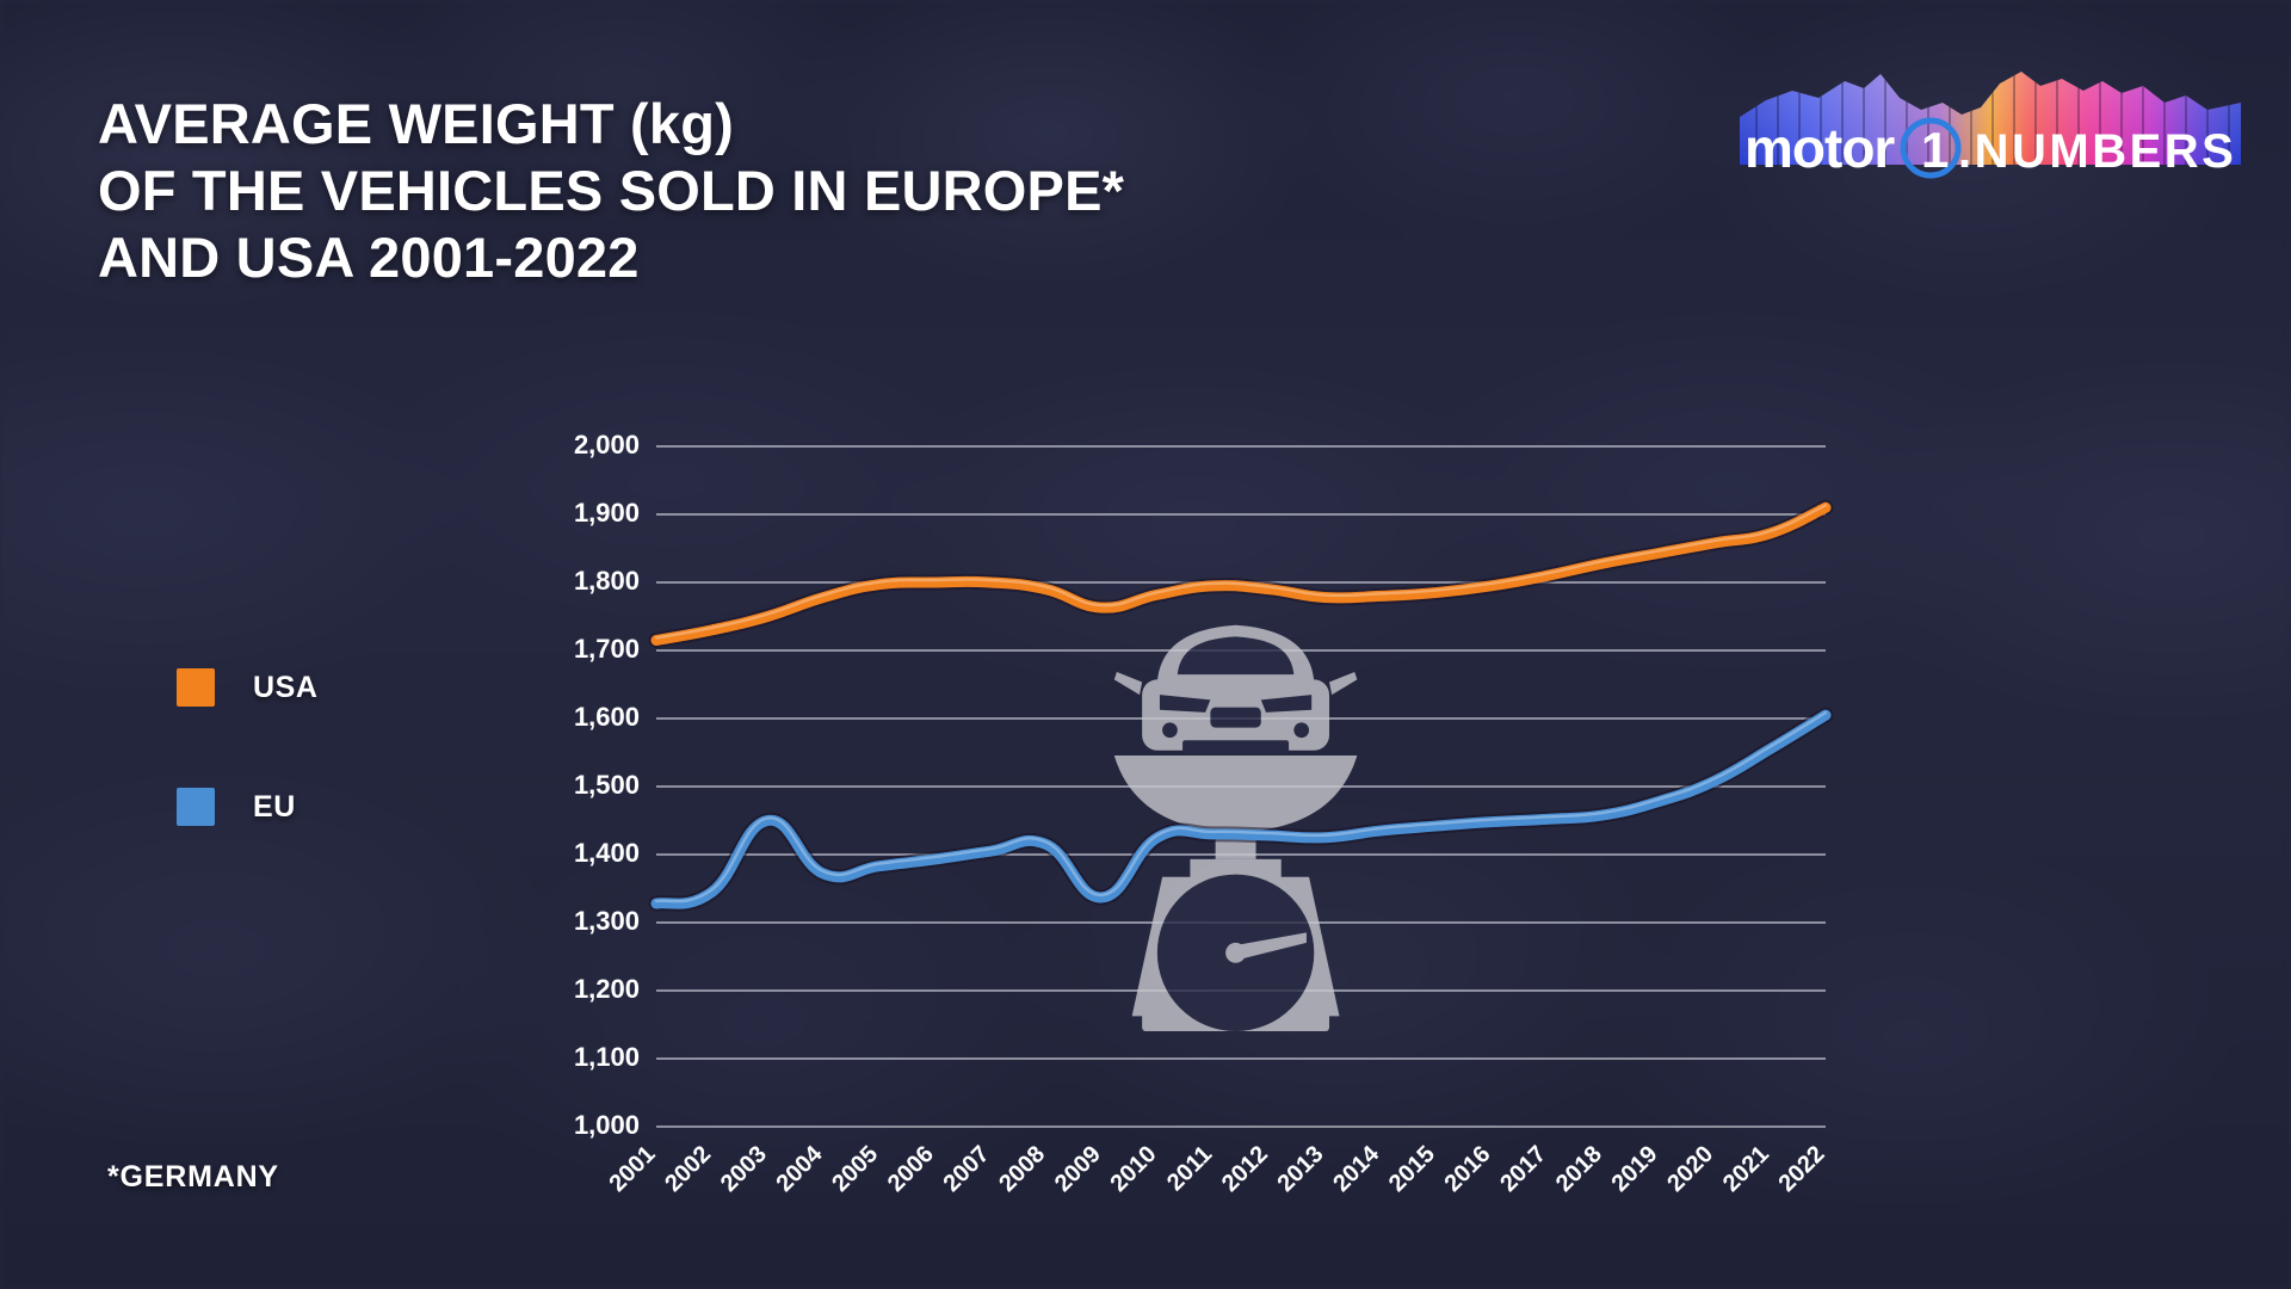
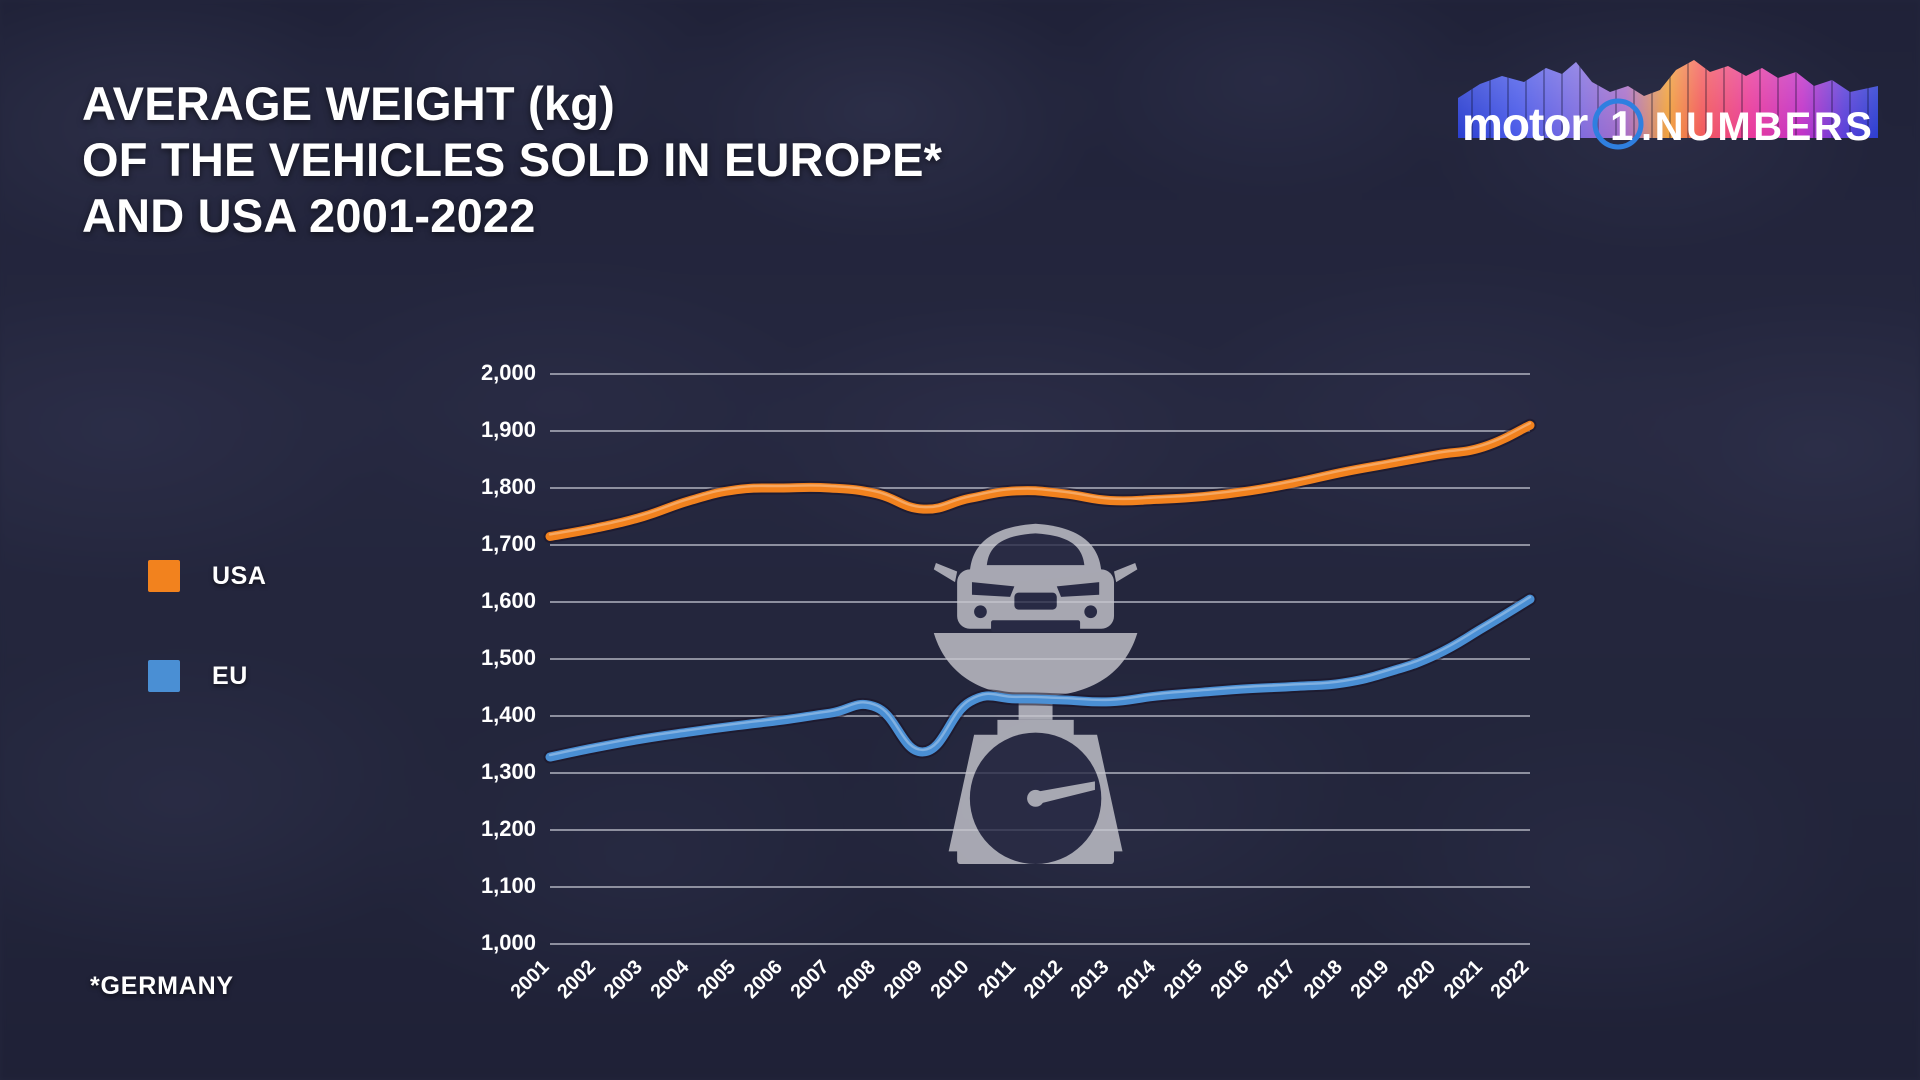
EU/2003: 1450 -> 1360
